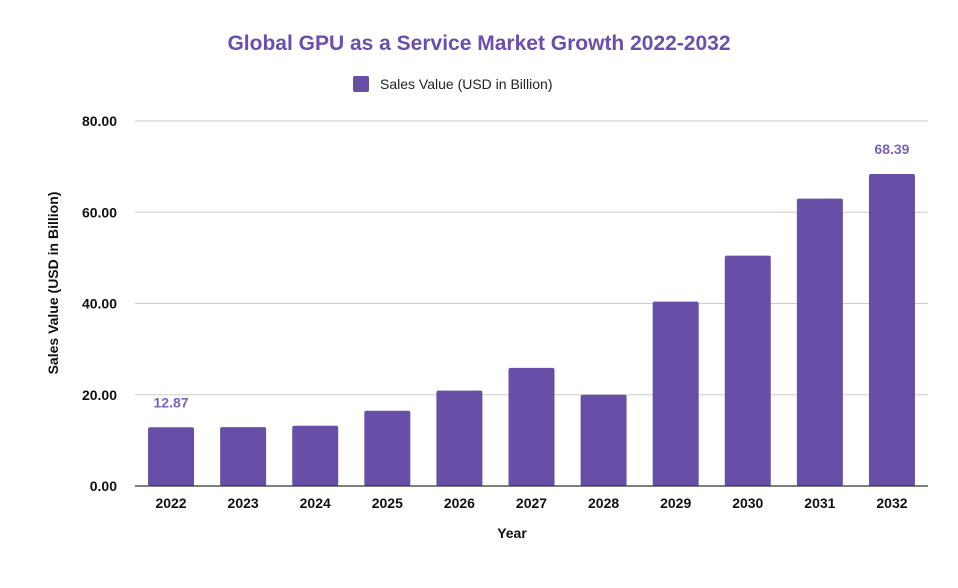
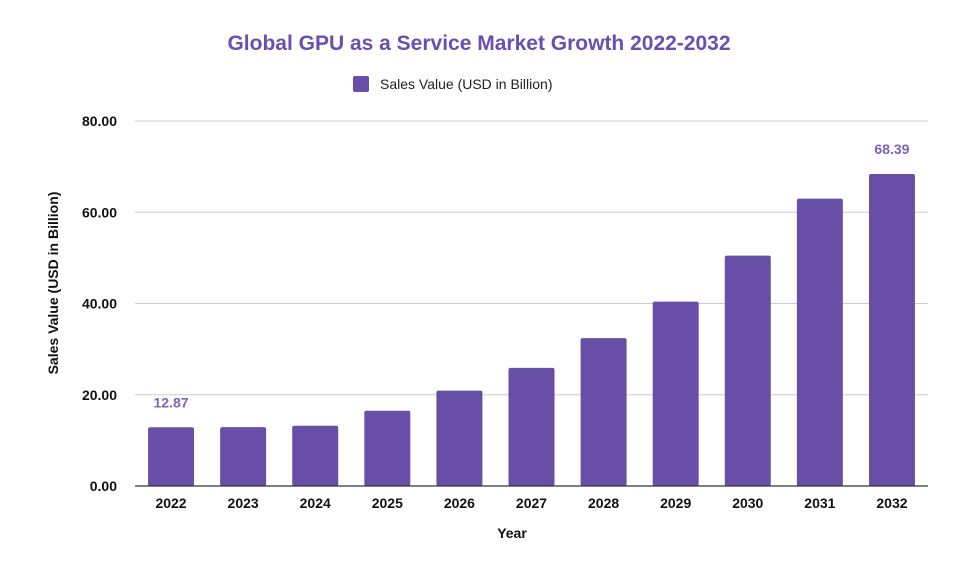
2028: 20 -> 32
